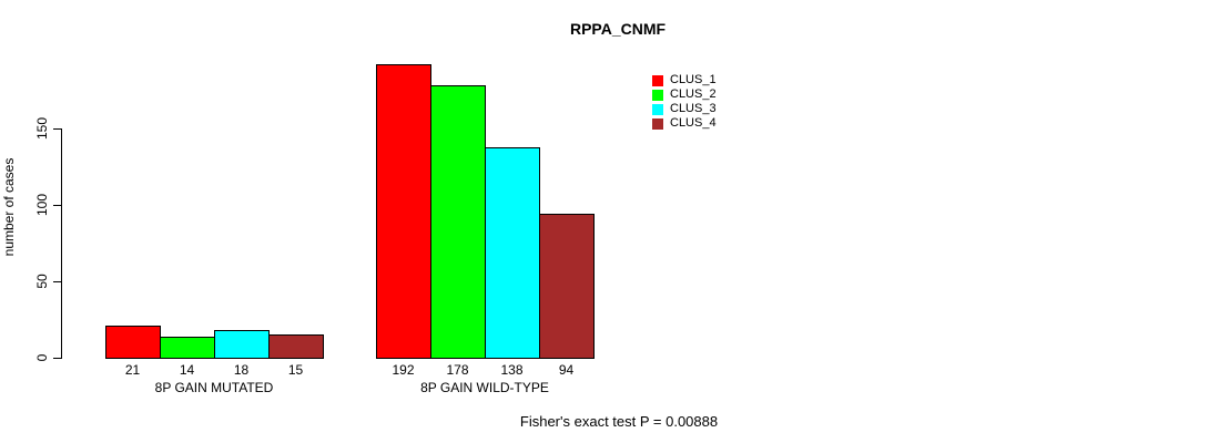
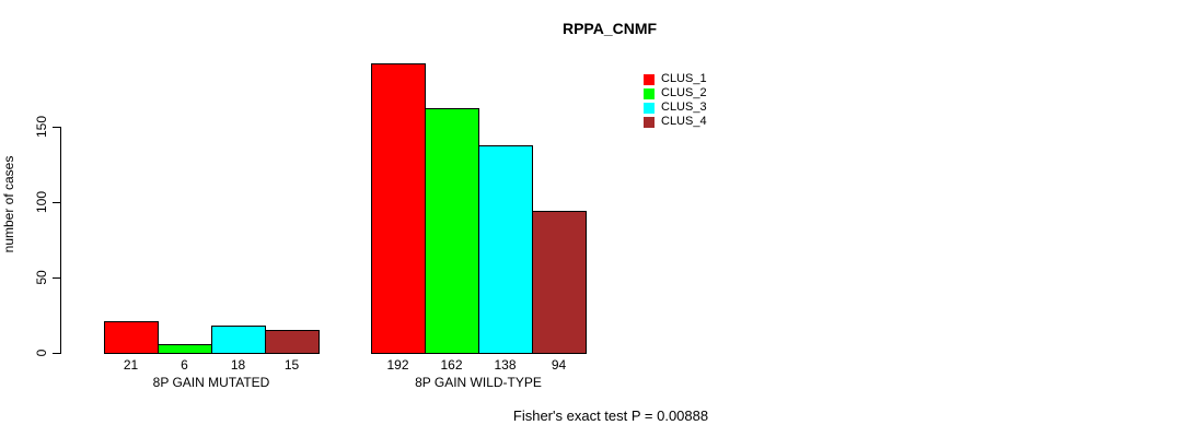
CLUS_2/8P GAIN MUTATED: 14 -> 6
CLUS_2/8P GAIN WILD-TYPE: 178 -> 162
